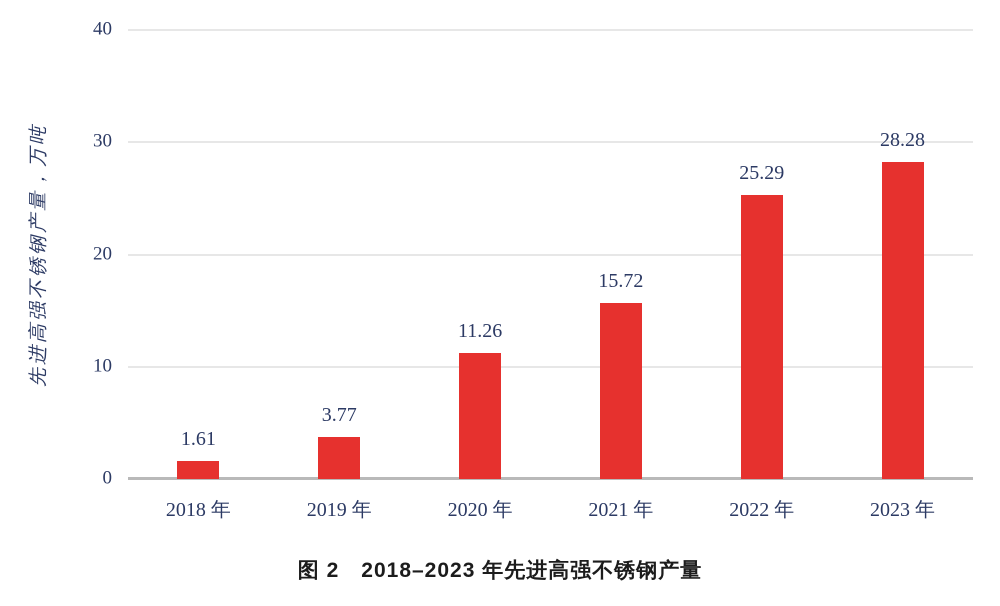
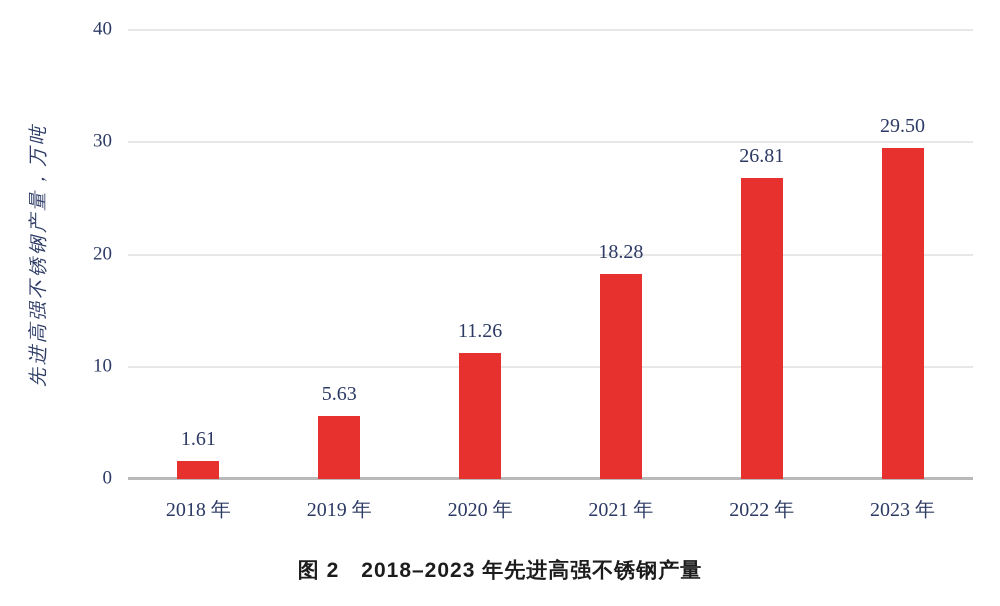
2019 年: 3.77 -> 5.63
2021 年: 15.72 -> 18.28
2022 年: 25.29 -> 26.81
2023 年: 28.28 -> 29.50
